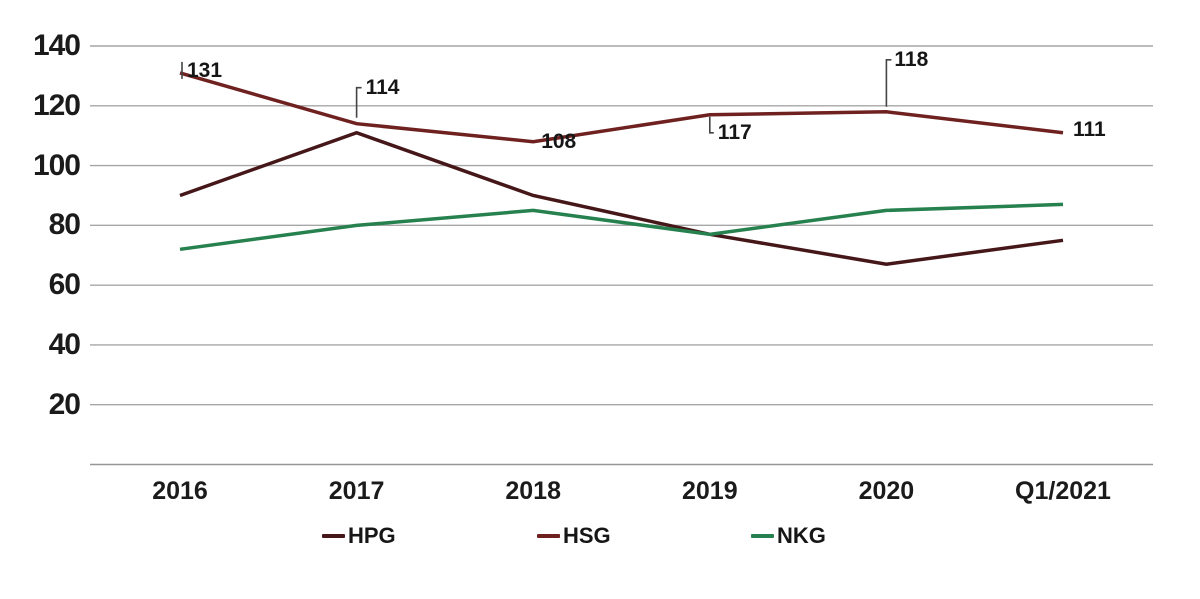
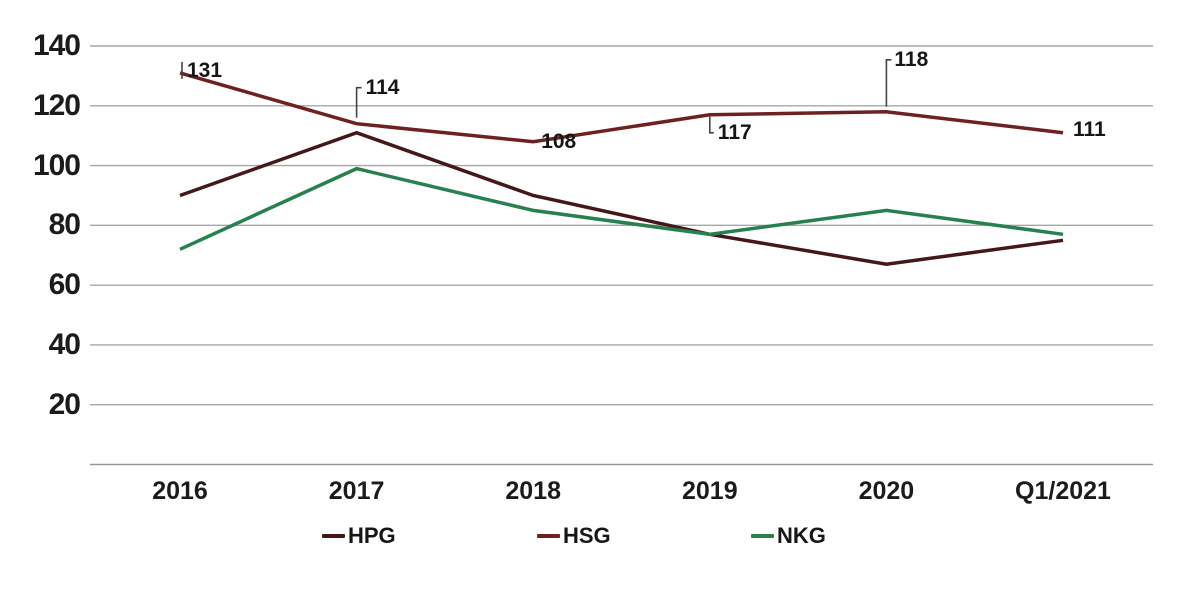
NKG/2017: 80 -> 99
NKG/Q1/2021: 87 -> 77
